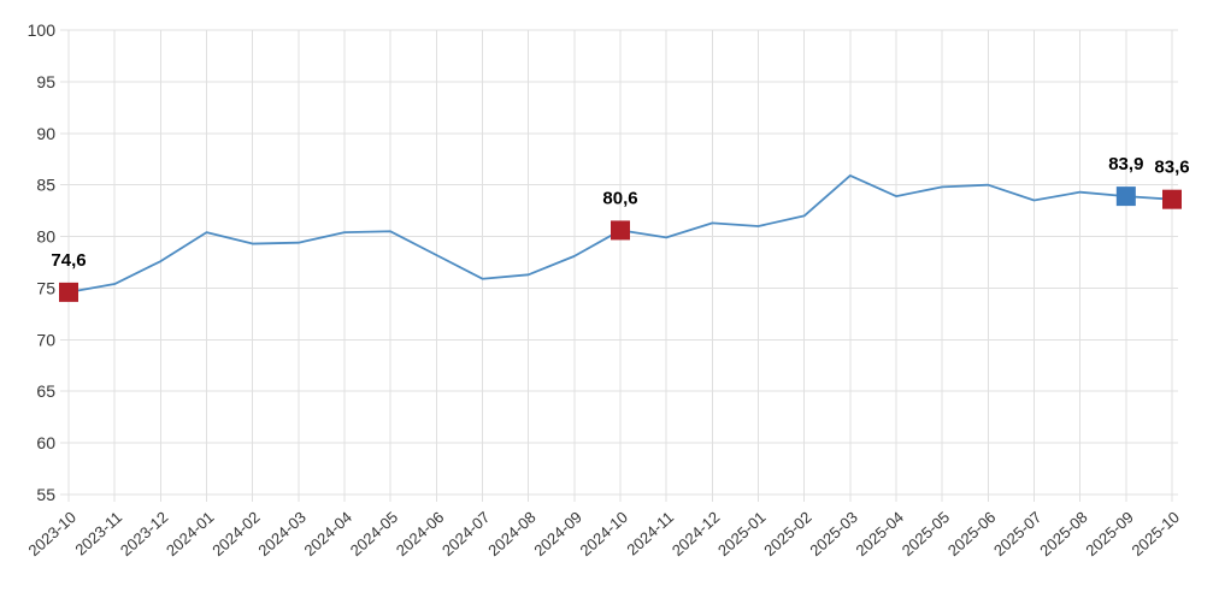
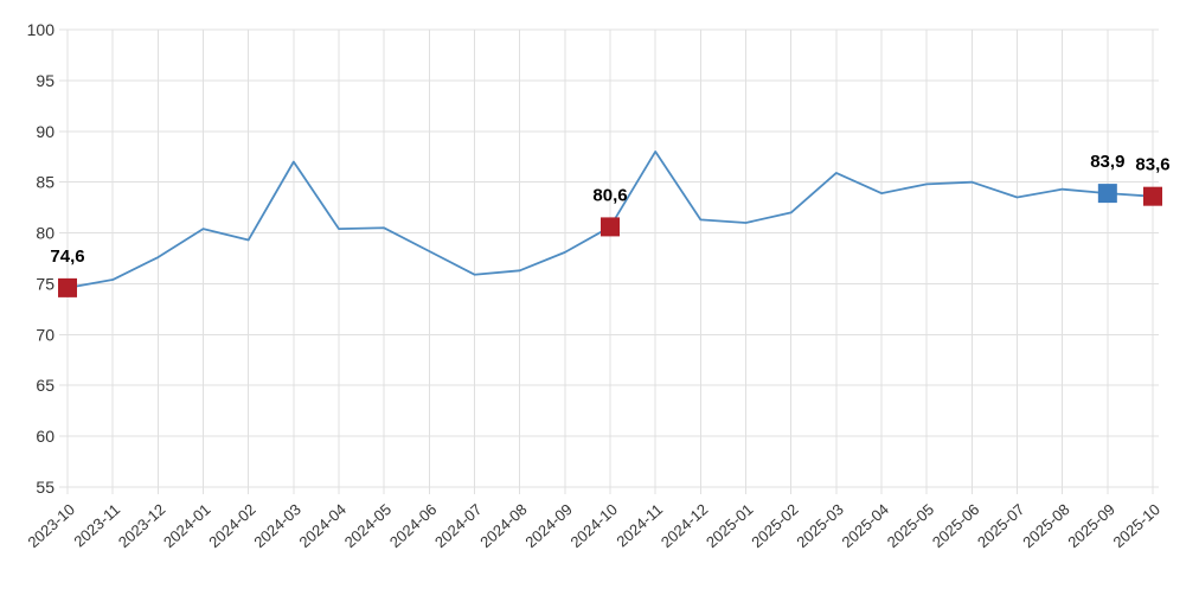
2024-03: 79 -> 87
2024-11: 80 -> 88
